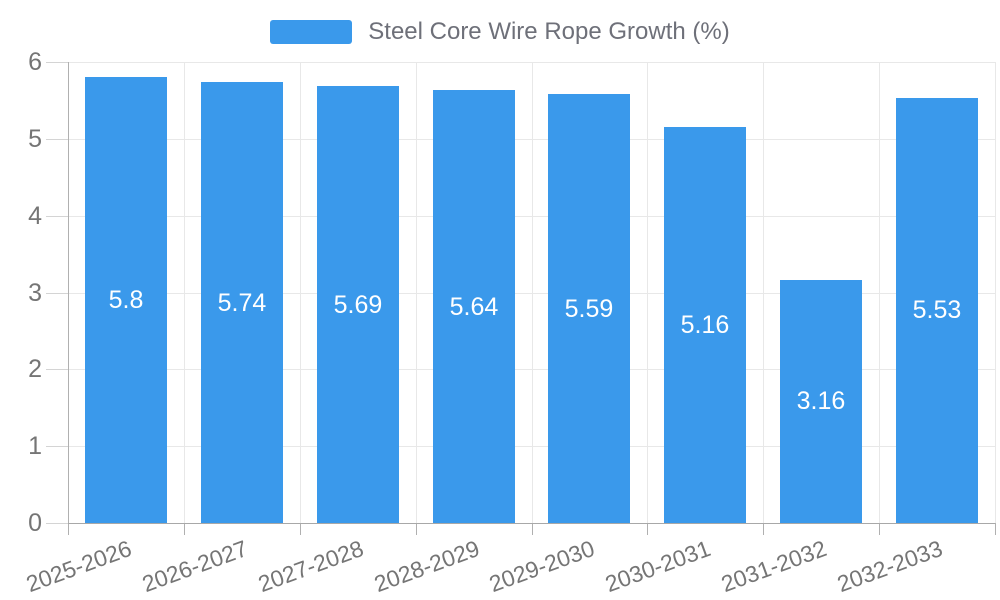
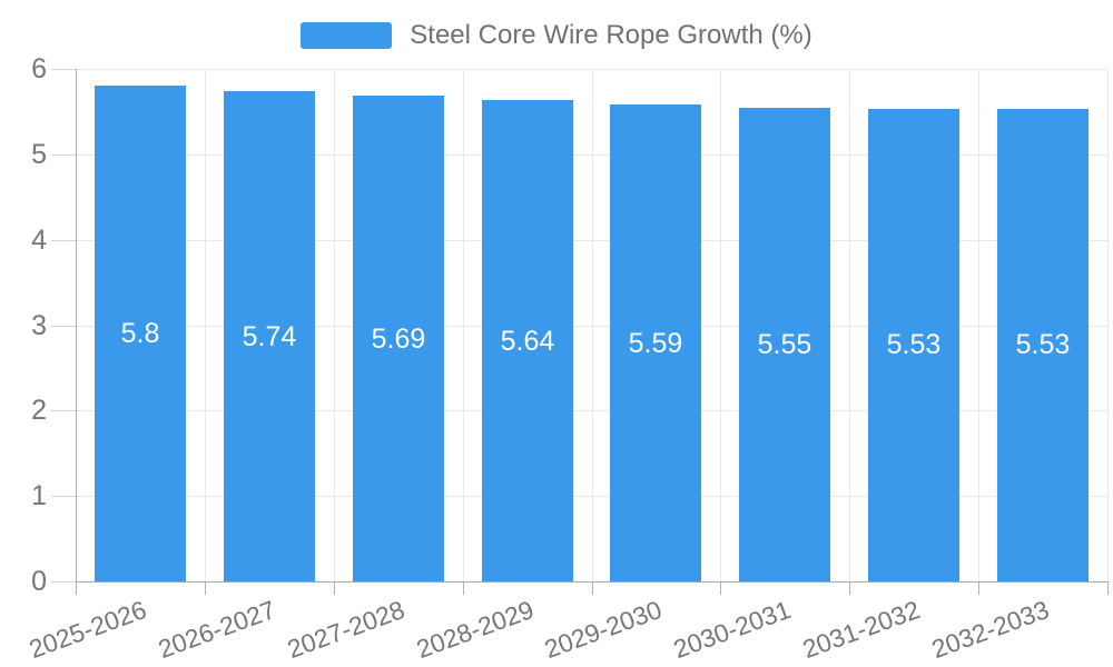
2030-2031: 5.16 -> 5.55
2031-2032: 3.16 -> 5.53
